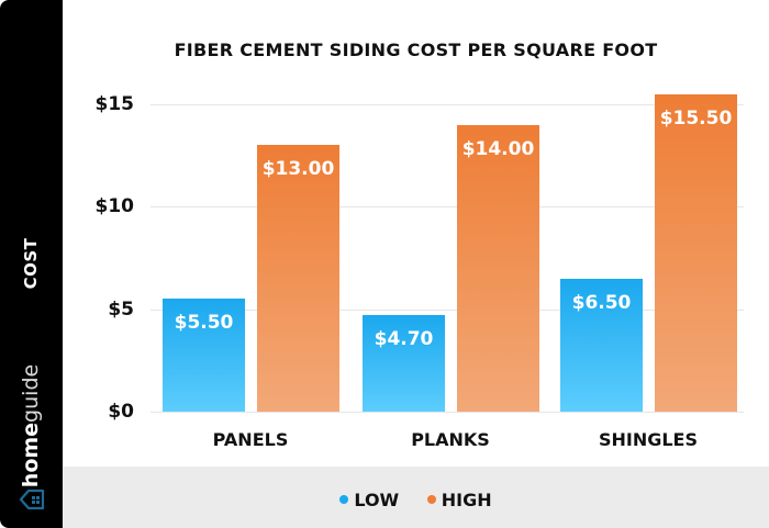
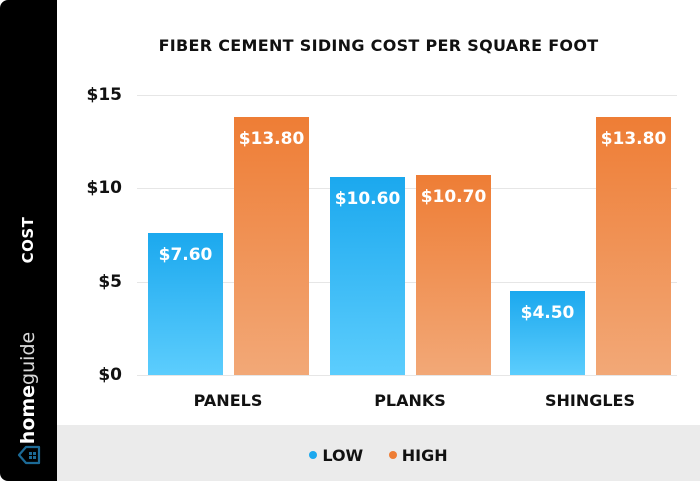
LOW/PANELS: $5.50 -> $7.60
HIGH/PANELS: $13.00 -> $13.80
LOW/PLANKS: $4.70 -> $10.60
HIGH/PLANKS: $14.00 -> $10.70
LOW/SHINGLES: $6.50 -> $4.50
HIGH/SHINGLES: $15.50 -> $13.80
